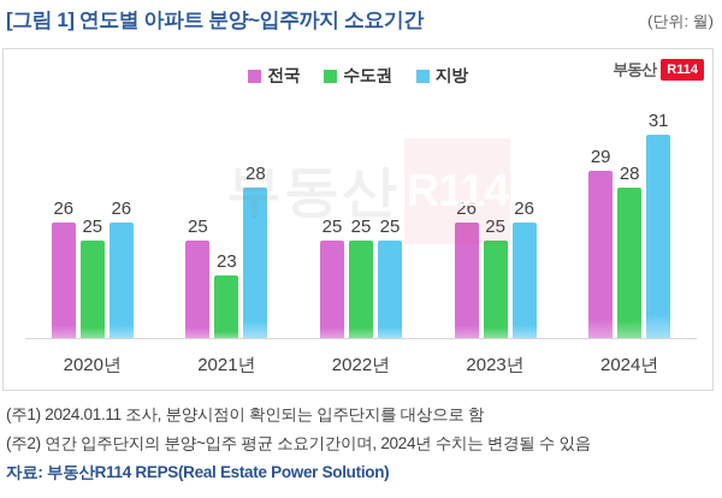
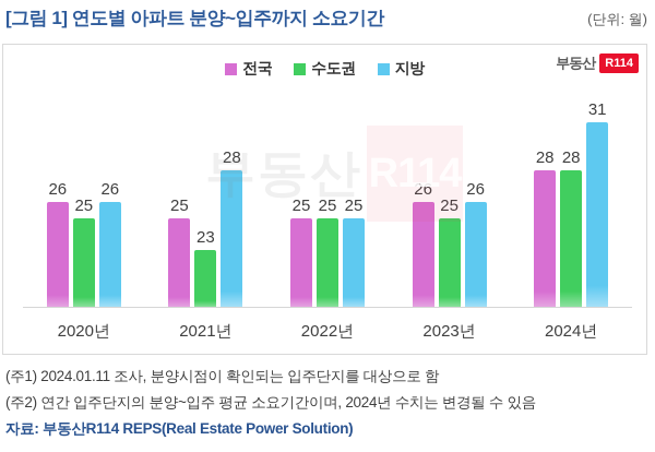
전국/2024년: 29 -> 28
